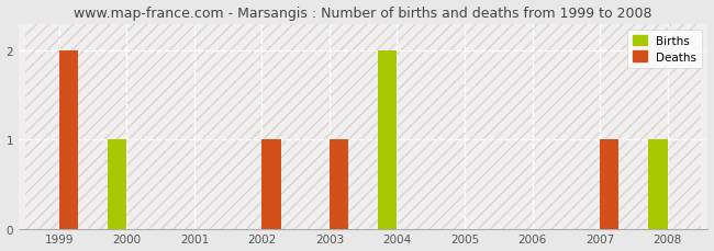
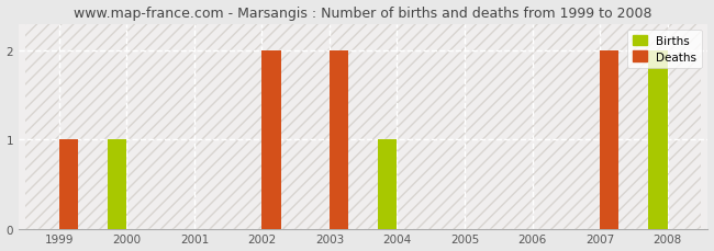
Deaths/1999: 2 -> 1
Deaths/2002: 1 -> 2
Deaths/2003: 1 -> 2
Births/2004: 2 -> 1
Deaths/2007: 1 -> 2
Births/2008: 1 -> 2
